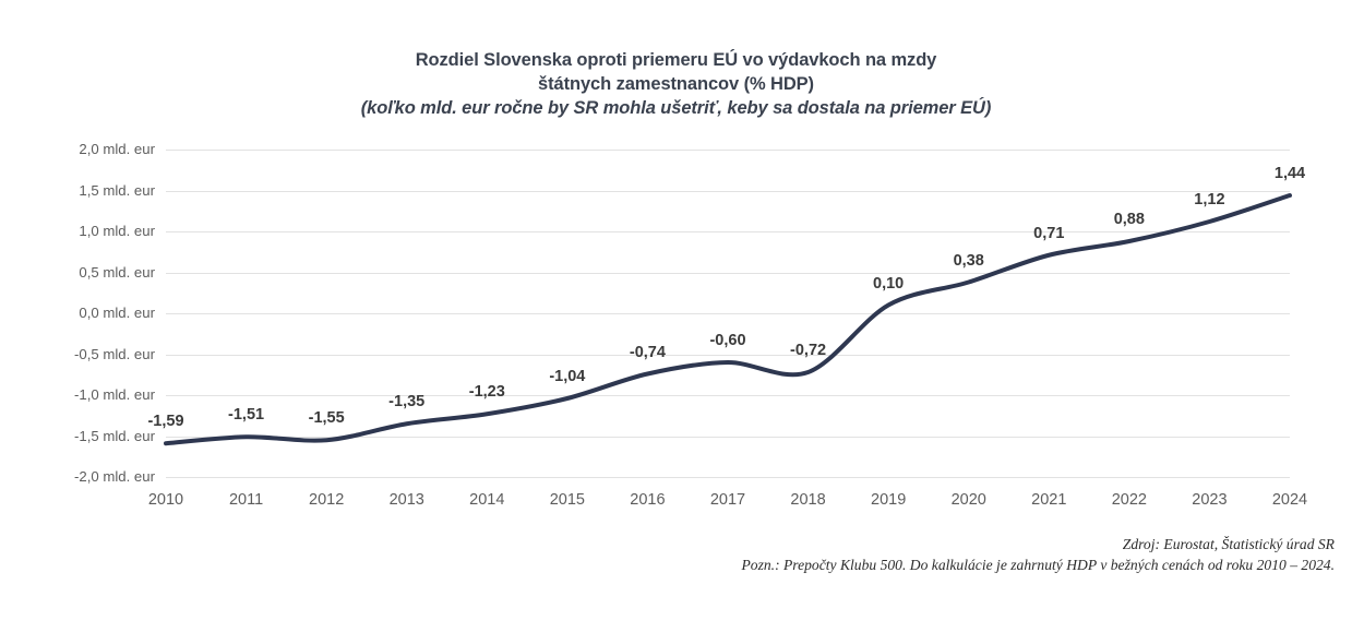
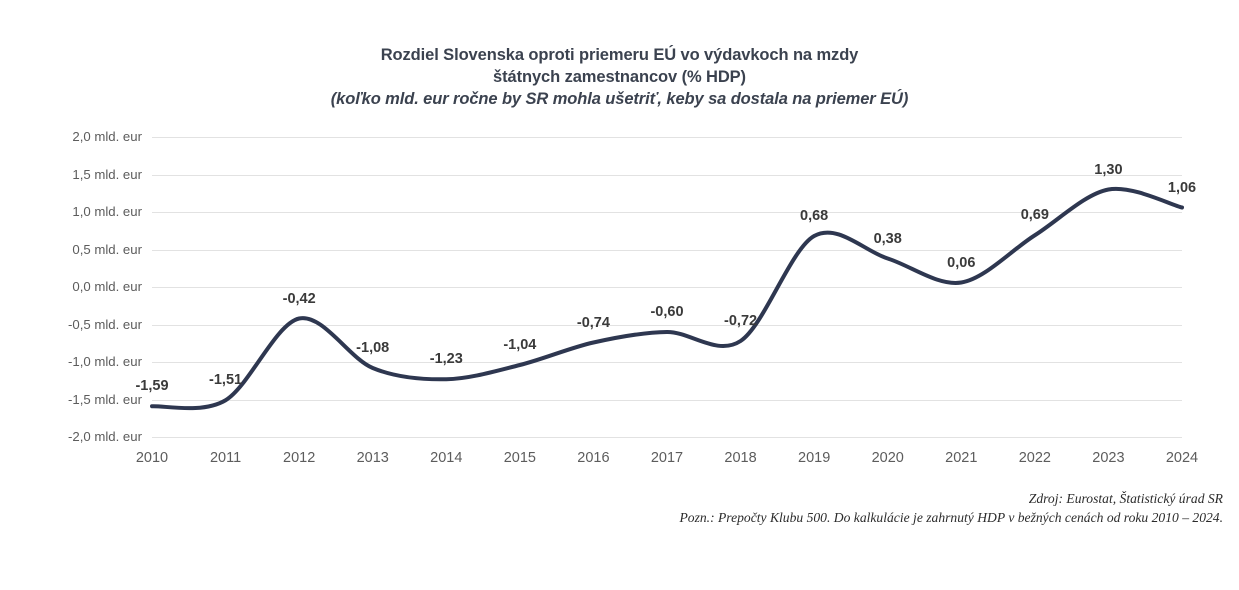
2012: -1,55 -> -0,42
2013: -1,35 -> -1,08
2019: 0,10 -> 0,68
2021: 0,71 -> 0,06
2022: 0,88 -> 0,69
2023: 1,12 -> 1,30
2024: 1,44 -> 1,06
